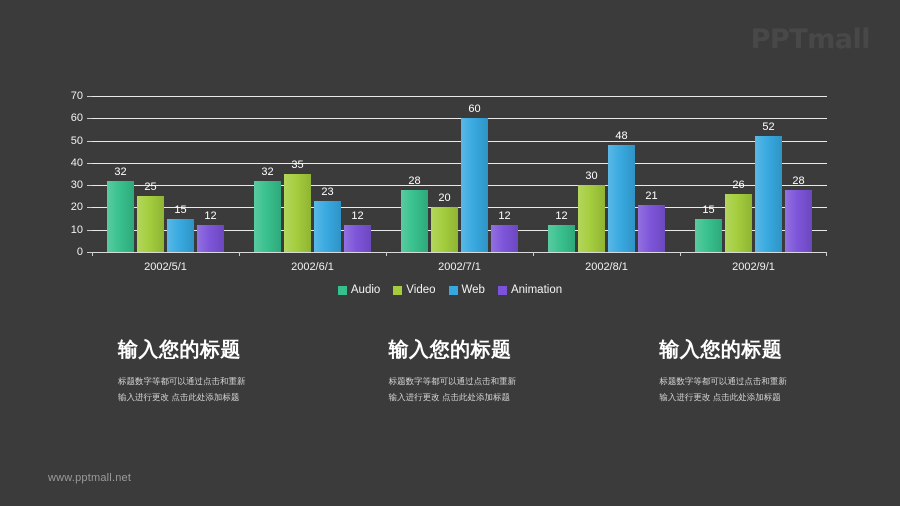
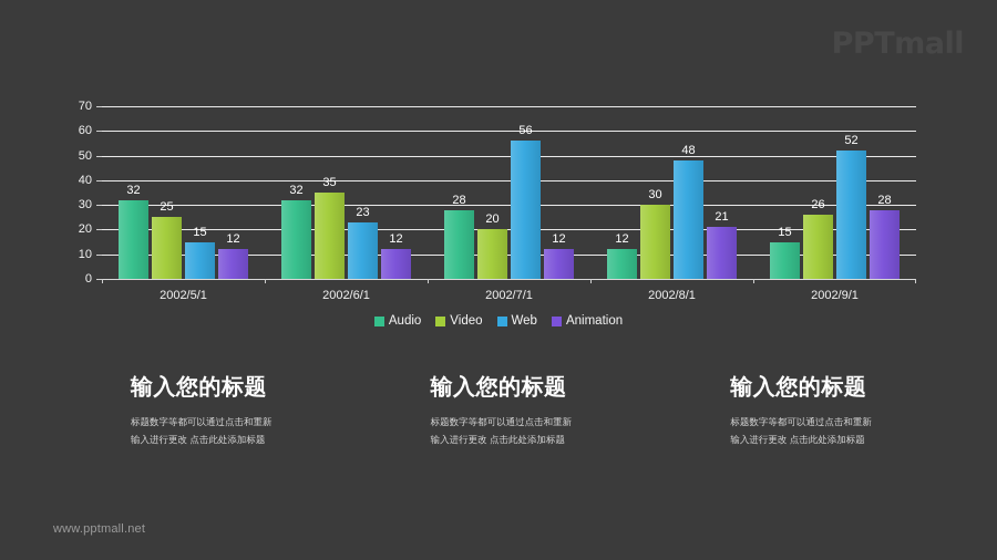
Web/2002/7/1: 60 -> 56
